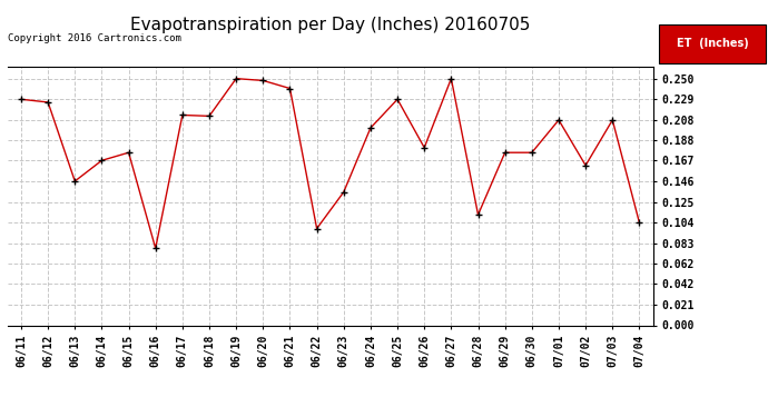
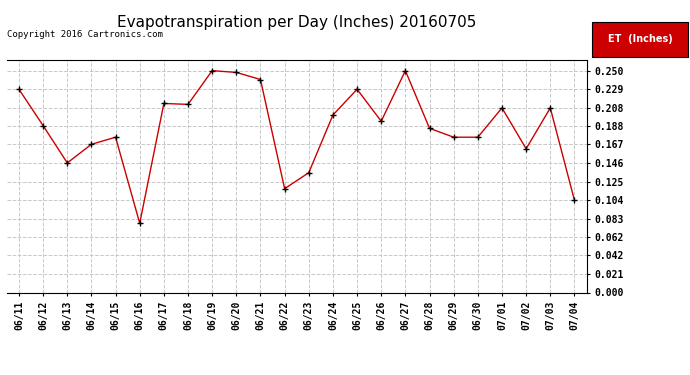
06/12: 0.226 -> 0.188
06/22: 0.098 -> 0.117
06/26: 0.180 -> 0.193
06/28: 0.112 -> 0.185
